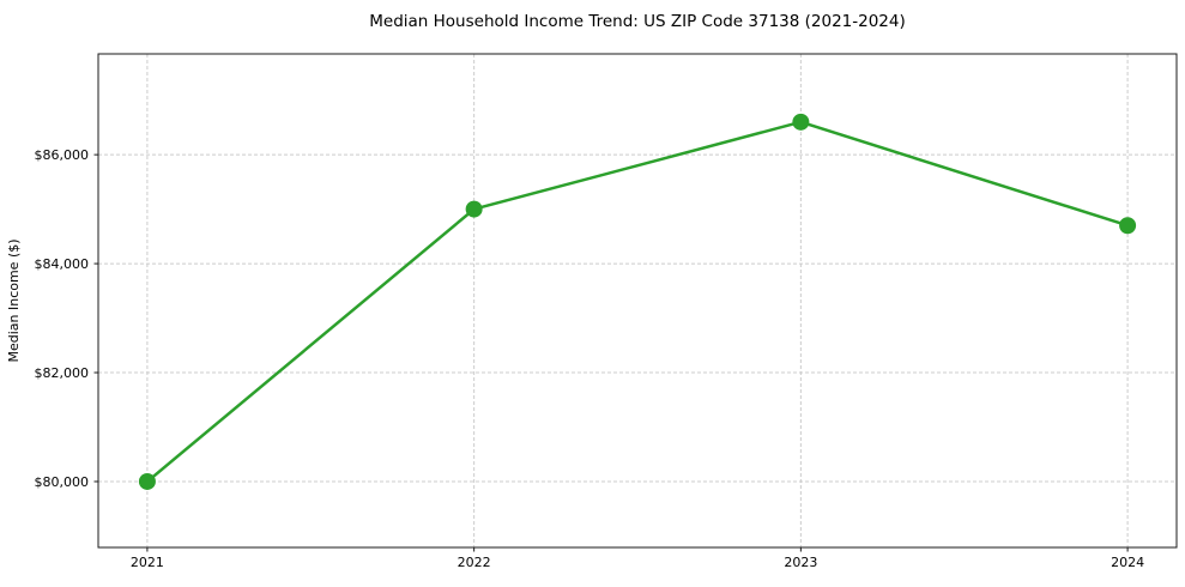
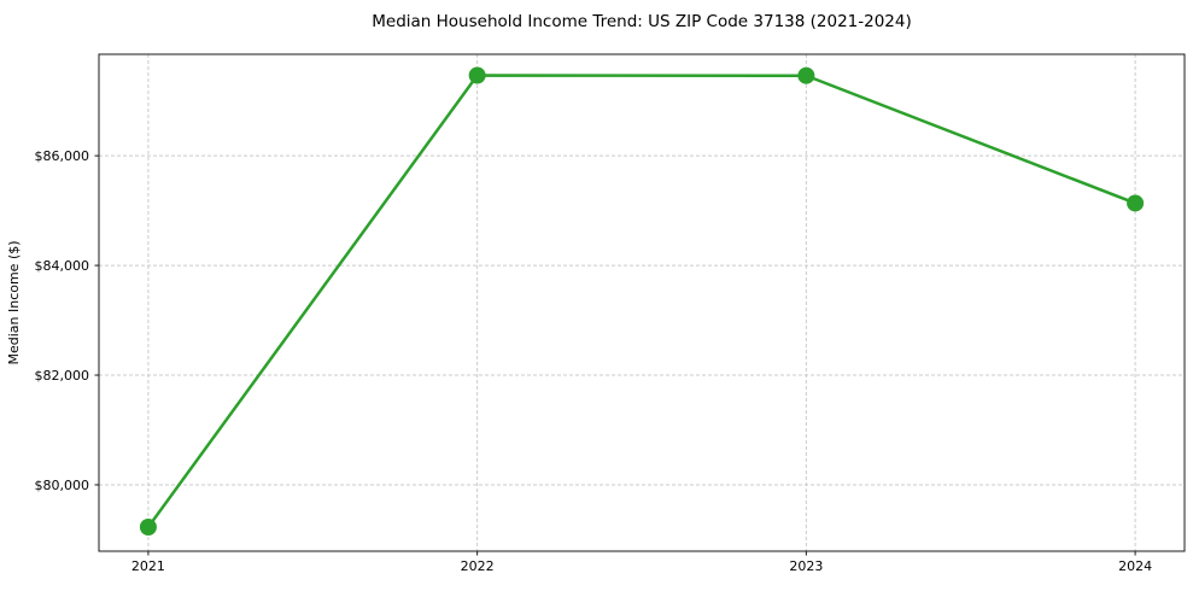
2021: $80000 -> $79200
2022: $85000 -> $87500
2023: $86600 -> $87500
2024: $84700 -> $85100
